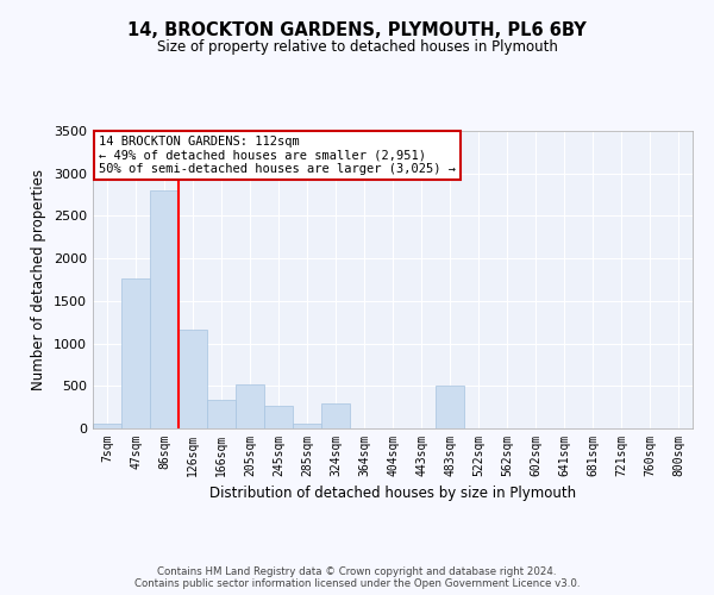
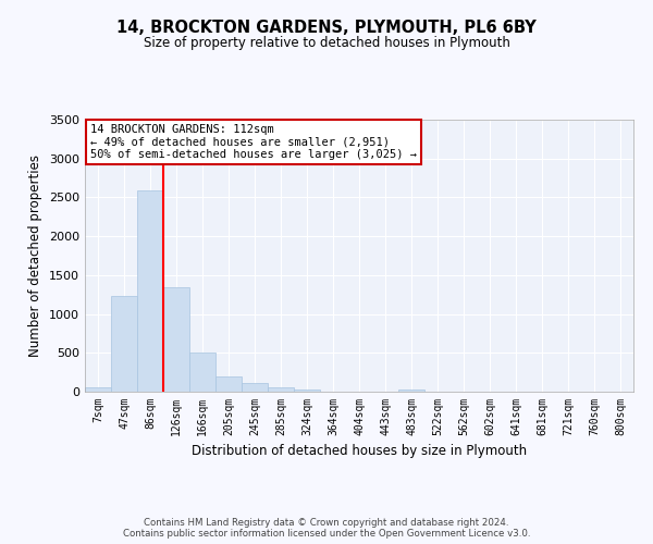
47sqm: 1760 -> 1230
86sqm: 2800 -> 2590
126sqm: 1160 -> 1350
166sqm: 340 -> 500
205sqm: 520 -> 200
245sqm: 260 -> 110
324sqm: 300 -> 30
483sqm: 500 -> 30
